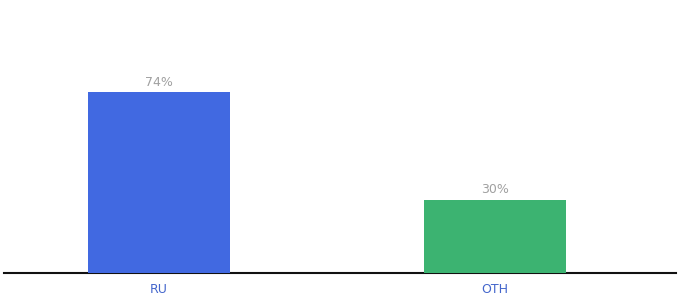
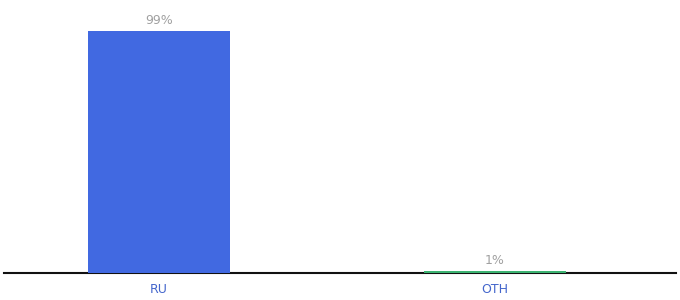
RU: 74% -> 99%
OTH: 30% -> 1%
